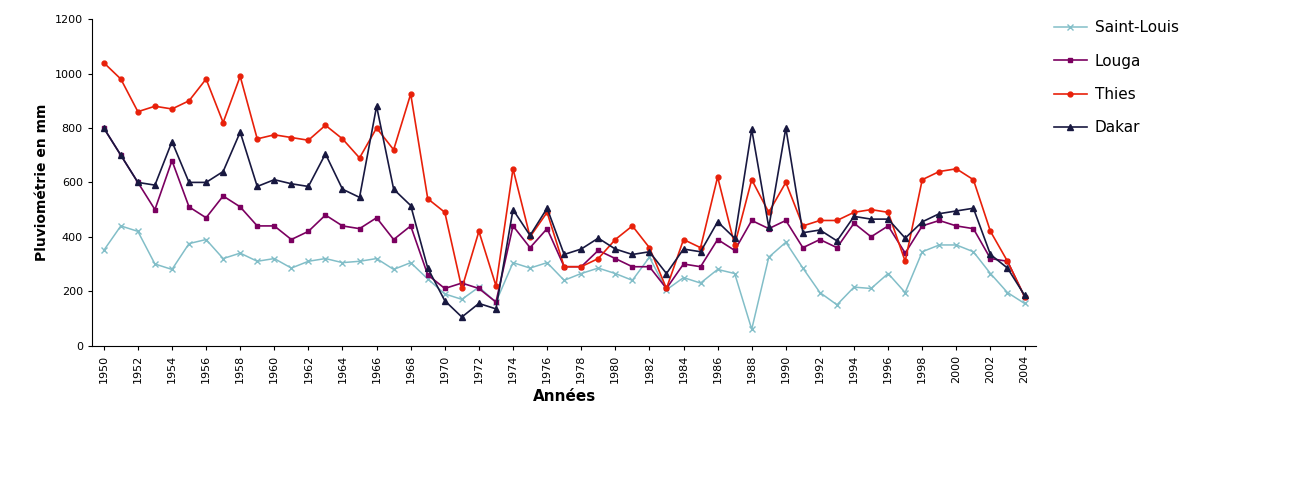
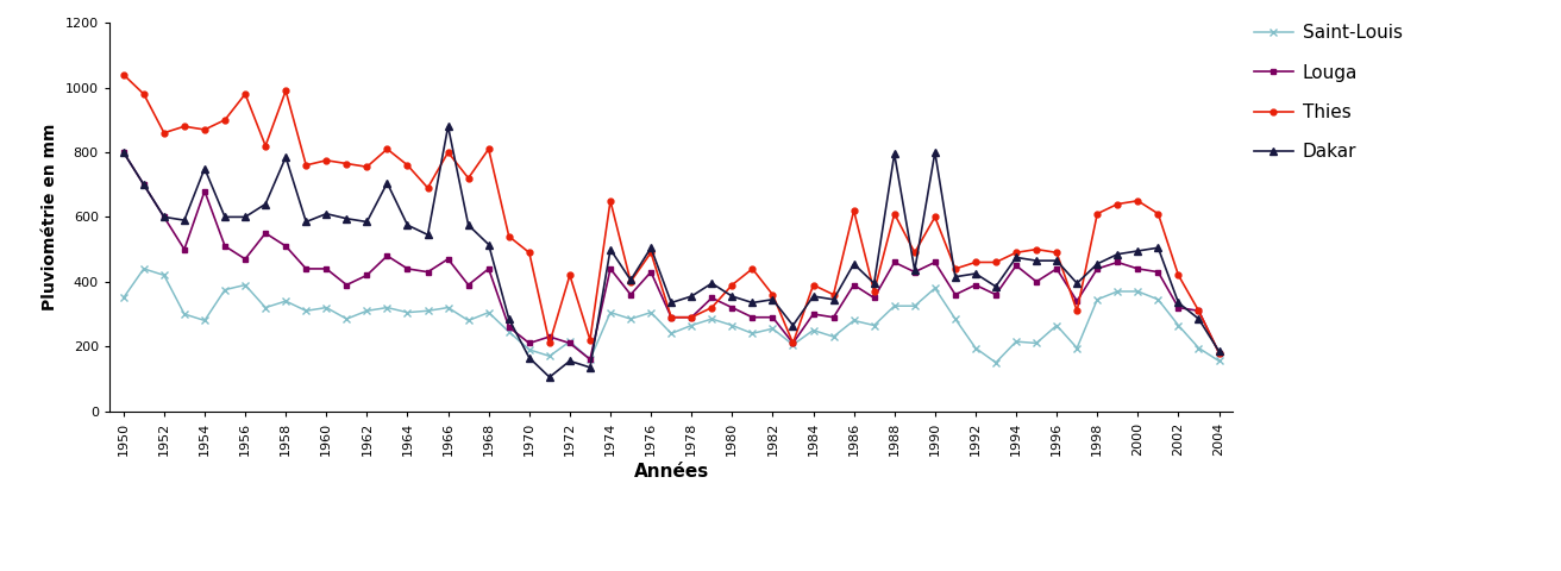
Thies/1968: 925 -> 810
Saint-Louis/1982: 325 -> 255
Saint-Louis/1988: 60 -> 325
